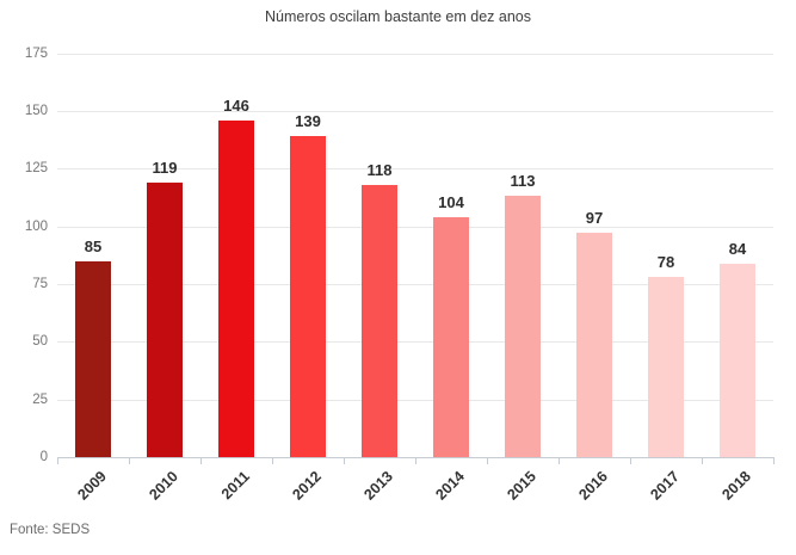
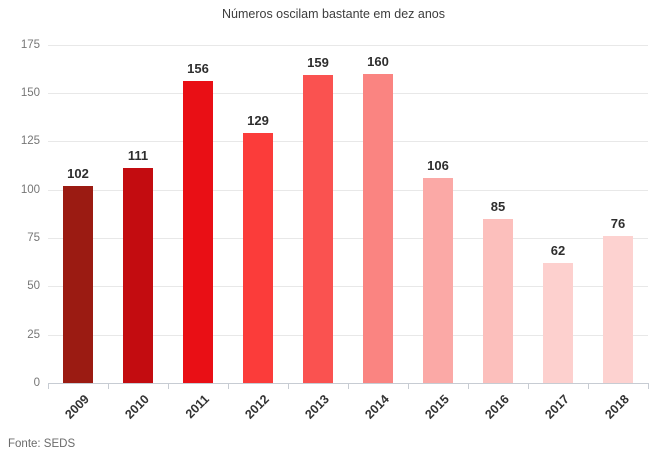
2009: 85 -> 102
2010: 119 -> 111
2011: 146 -> 156
2012: 139 -> 129
2013: 118 -> 159
2014: 104 -> 160
2015: 113 -> 106
2016: 97 -> 85
2017: 78 -> 62
2018: 84 -> 76
